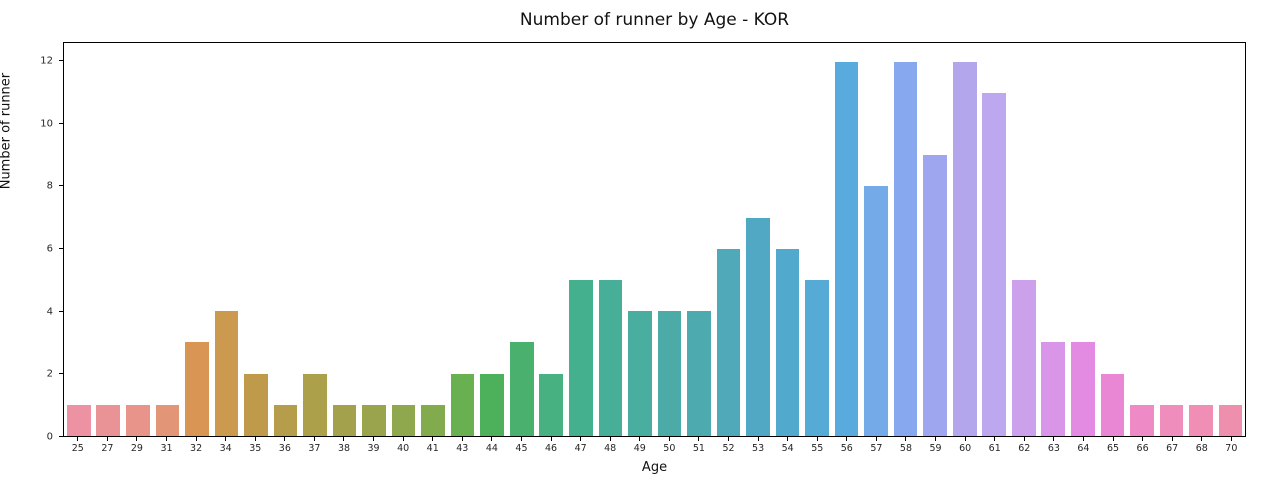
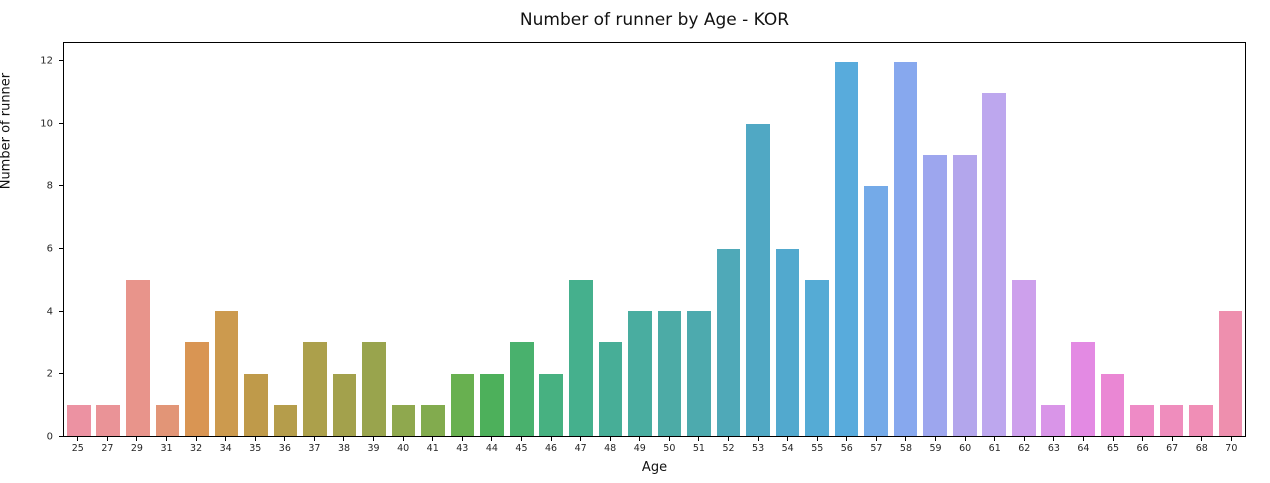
29: 1 -> 5
37: 2 -> 3
38: 1 -> 2
39: 1 -> 3
48: 5 -> 3
53: 7 -> 10
60: 12 -> 9
63: 3 -> 1
70: 1 -> 4
